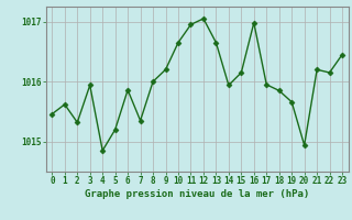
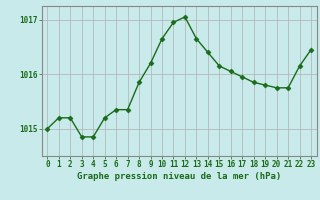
0: 1015.46 -> 1015.00
1: 1015.62 -> 1015.20
2: 1015.32 -> 1015.20
3: 1015.94 -> 1014.85
6: 1015.86 -> 1015.35
8: 1016.00 -> 1015.85
14: 1015.94 -> 1016.40
16: 1016.98 -> 1016.05
19: 1015.66 -> 1015.80
20: 1014.94 -> 1015.75
21: 1016.20 -> 1015.75
